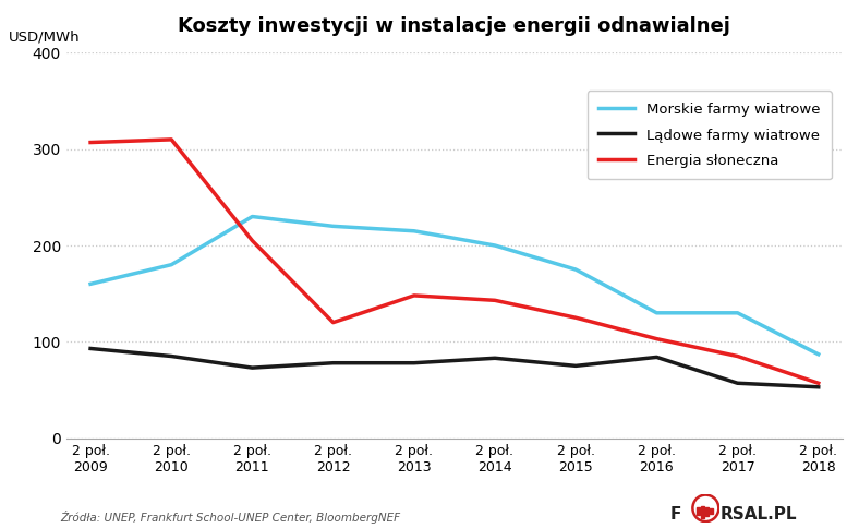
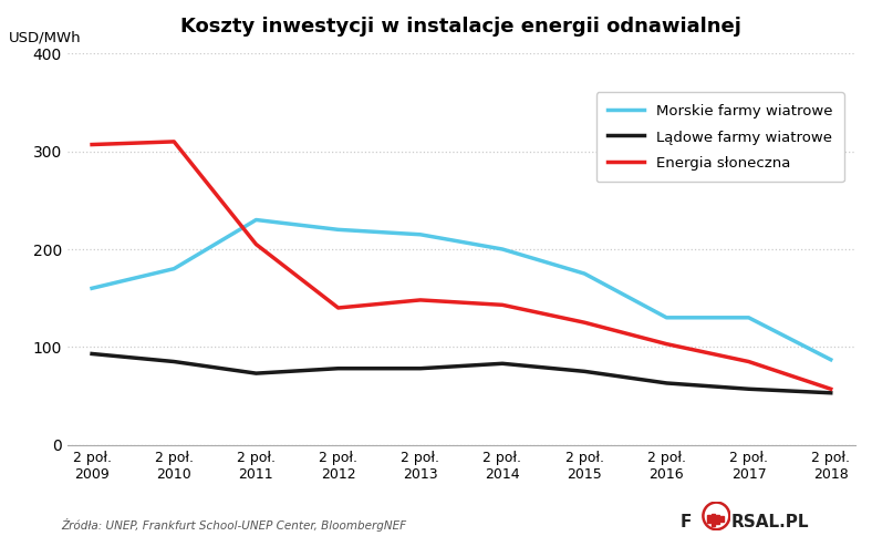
Energia słoneczna/2 poł. 2012: 120 -> 140
Lądowe farmy wiatrowe/2 poł. 2016: 84 -> 63
